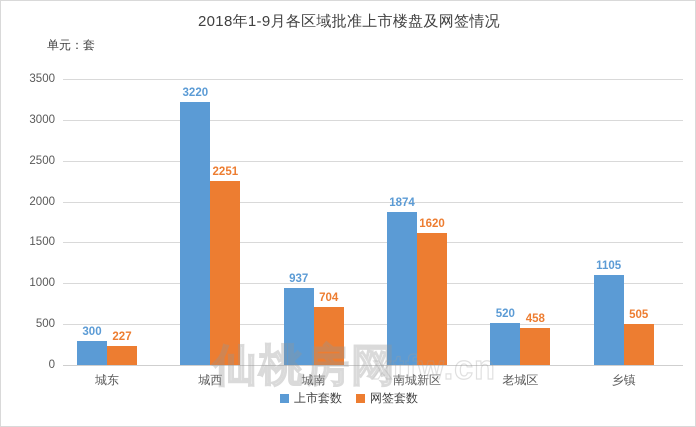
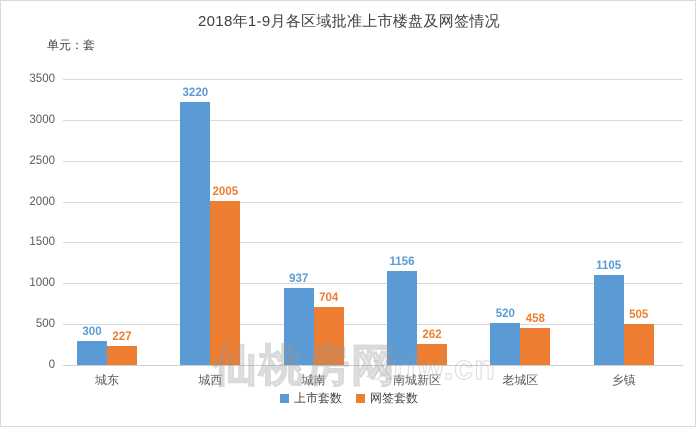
网签套数/城西: 2251 -> 2005
上市套数/南城新区: 1874 -> 1156
网签套数/南城新区: 1620 -> 262
